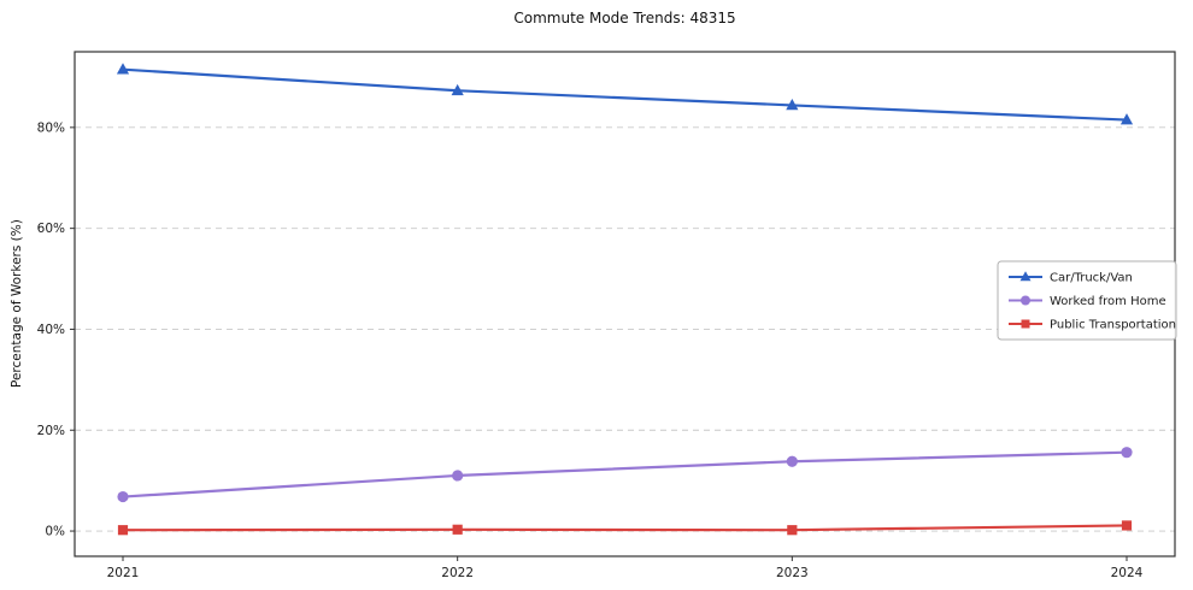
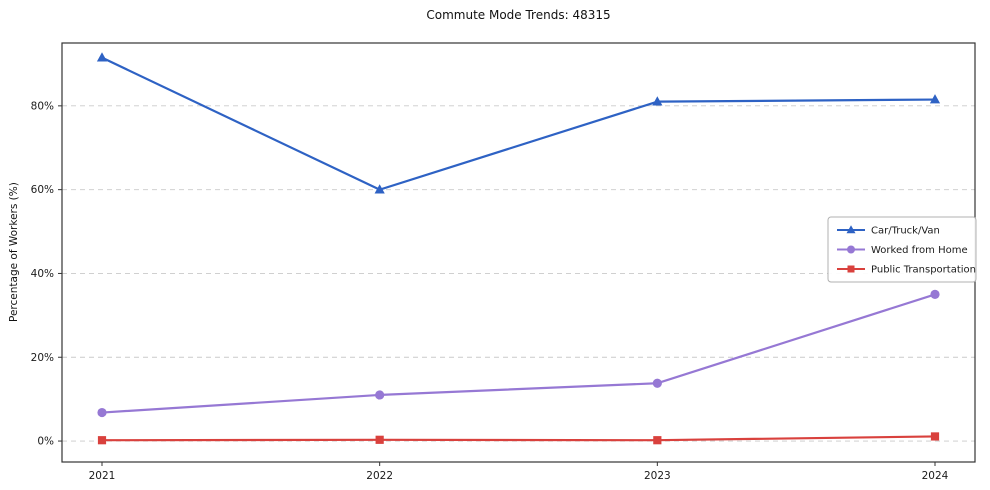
Car/Truck/Van/2022: 87% -> 60%
Car/Truck/Van/2023: 84% -> 81%
Worked from Home/2024: 16% -> 35%
